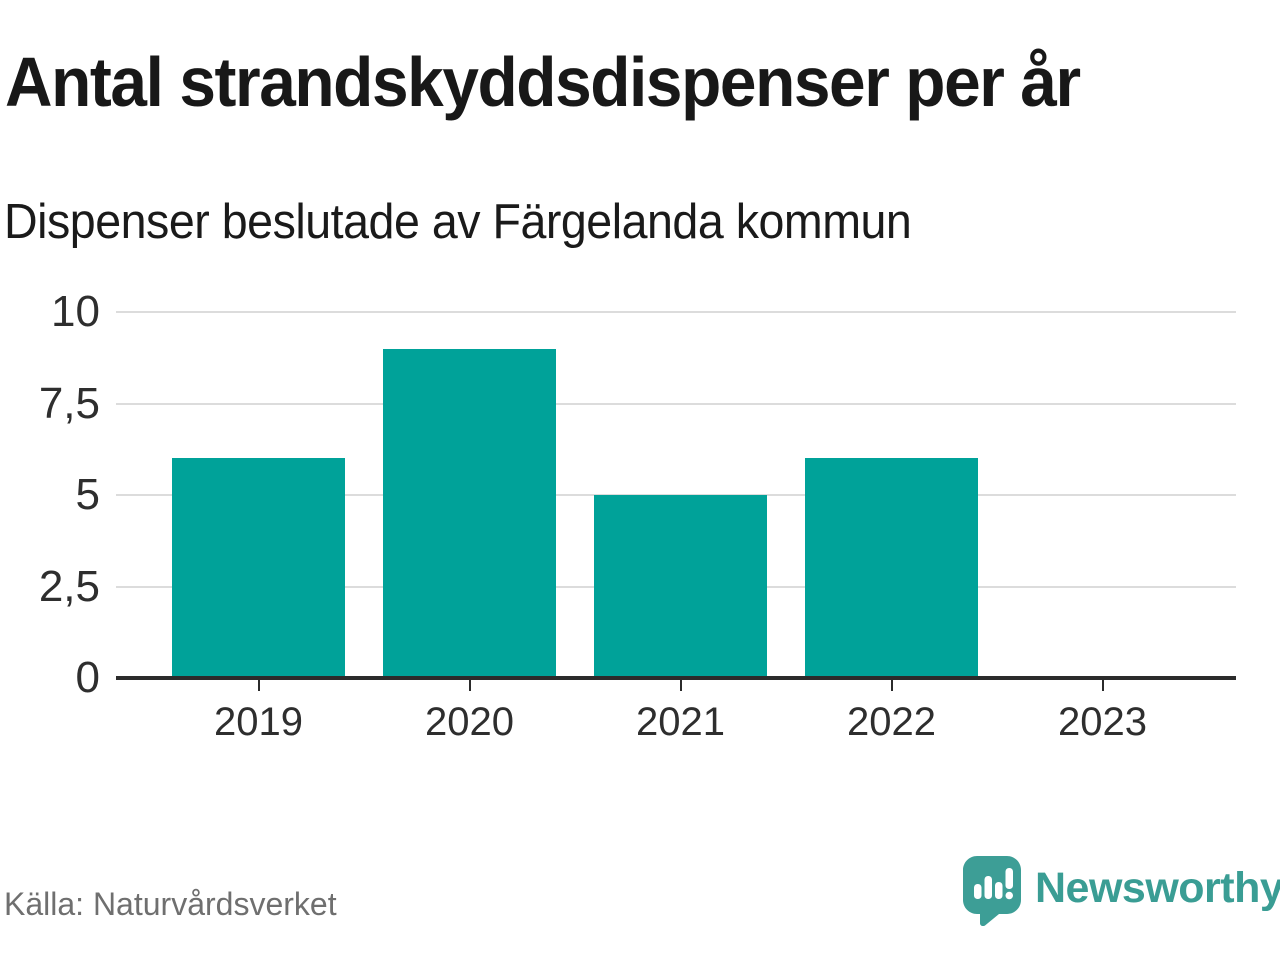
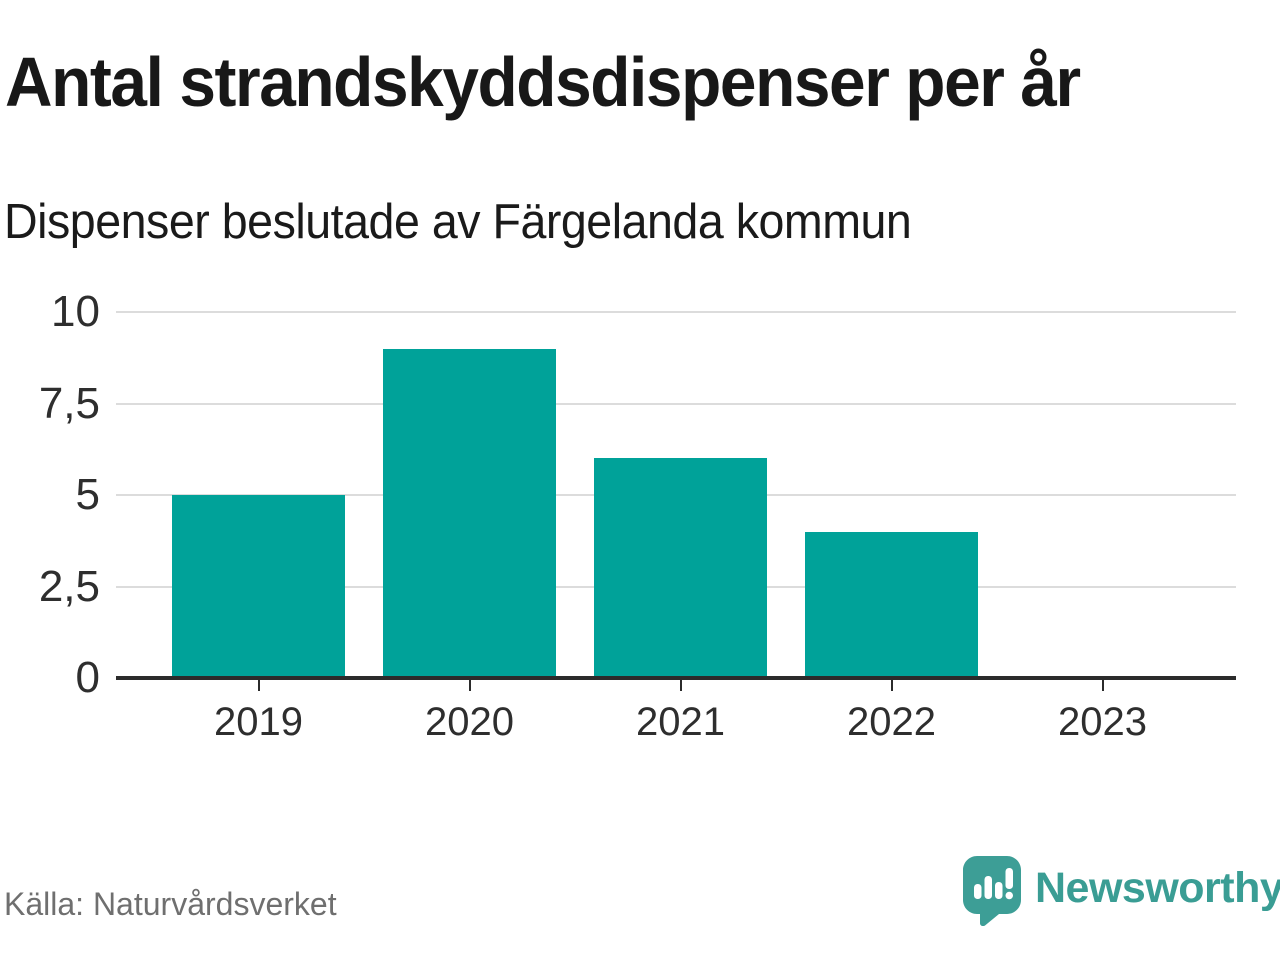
2019: 6 -> 5
2021: 5 -> 6
2022: 6 -> 4
